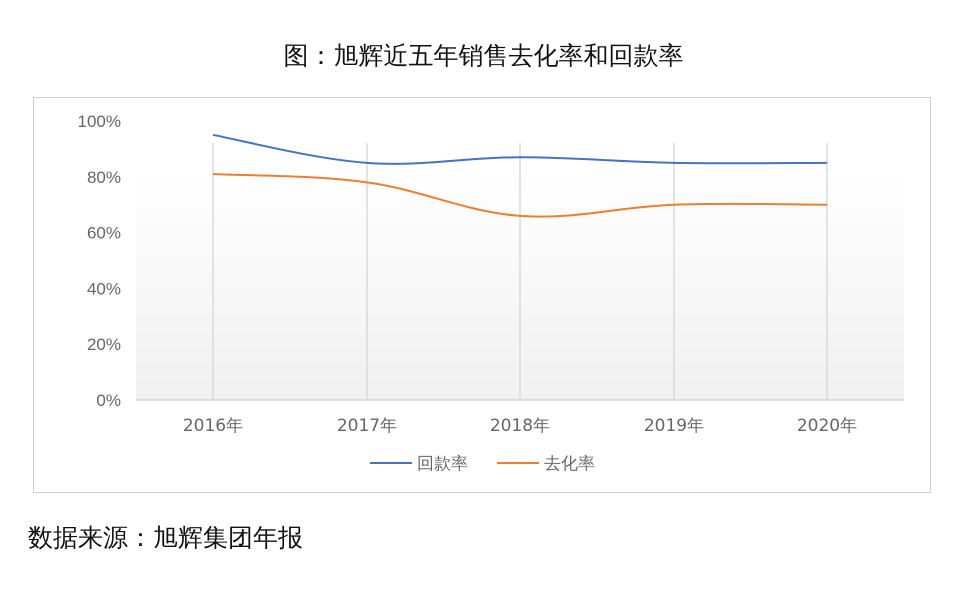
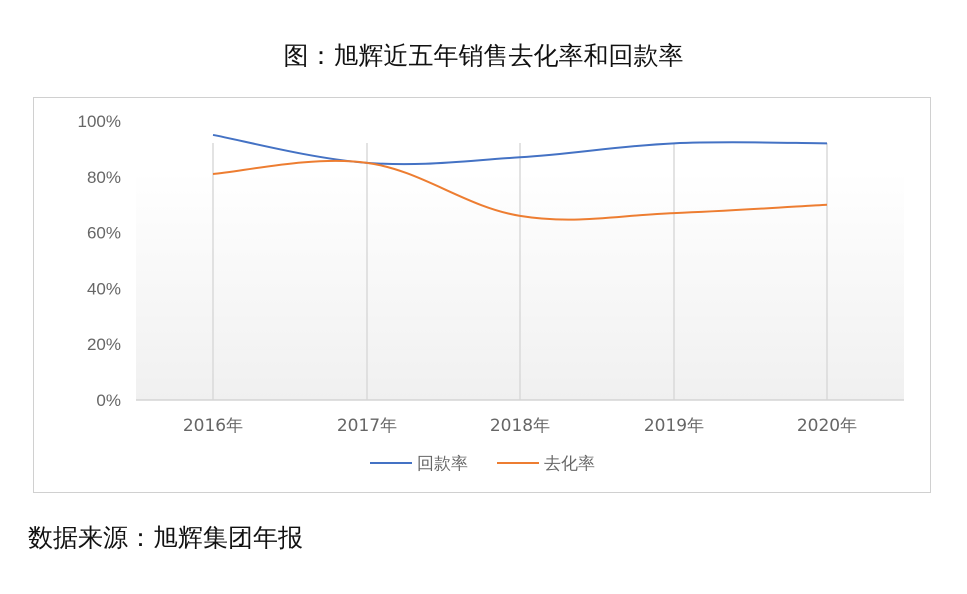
去化率/2017年: 78% -> 85%
回款率/2019年: 85% -> 92%
去化率/2019年: 70% -> 67%
回款率/2020年: 85% -> 92%
